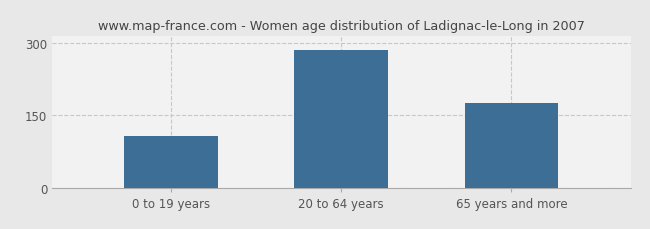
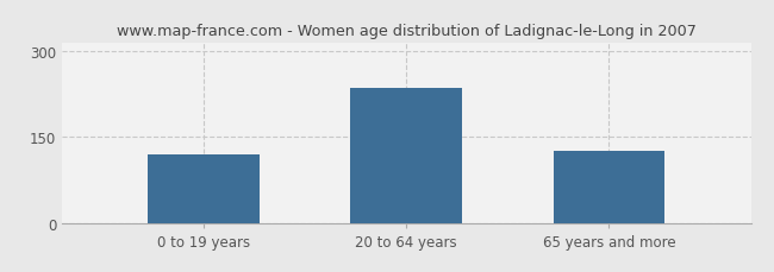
0 to 19 years: 107 -> 120
20 to 64 years: 285 -> 235
65 years and more: 175 -> 125
